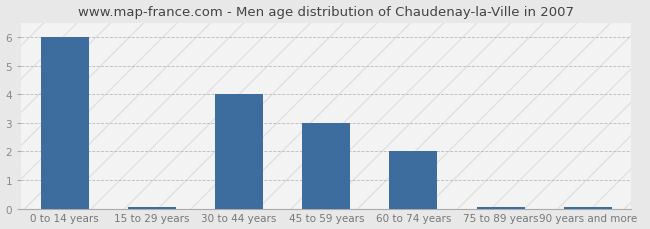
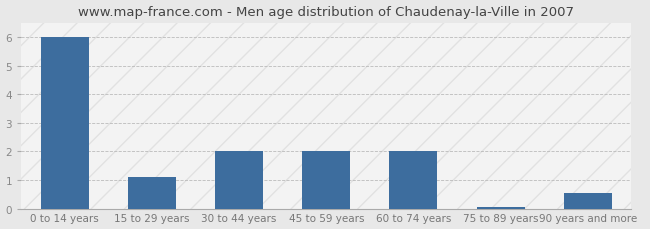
15 to 29 years: 0.07 -> 1.10
30 to 44 years: 4.00 -> 2.00
45 to 59 years: 3.00 -> 2.00
90 years and more: 0.07 -> 0.55
